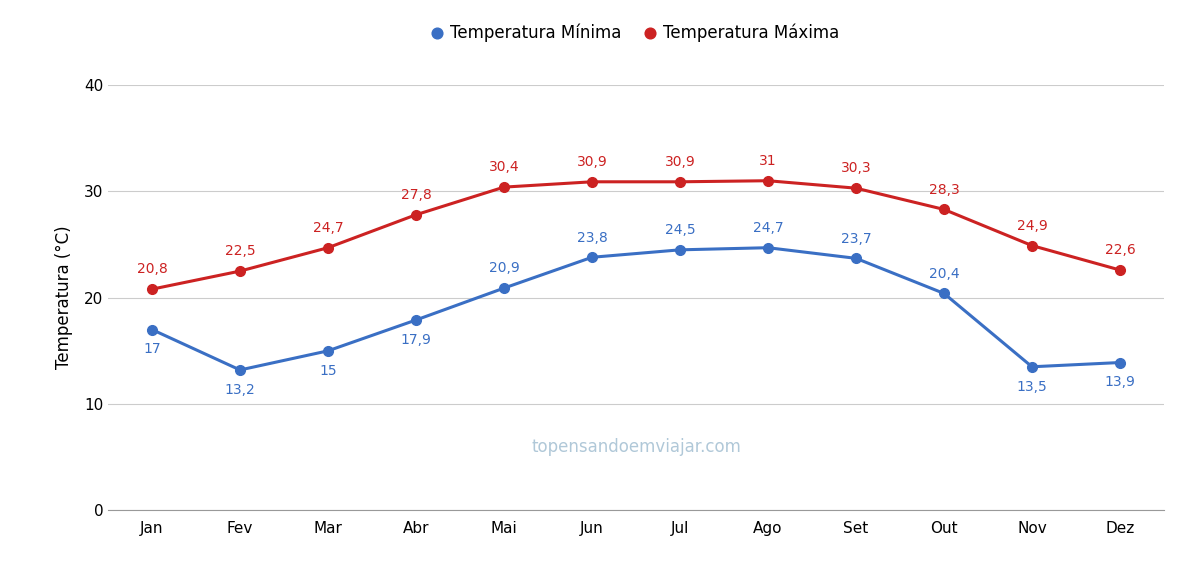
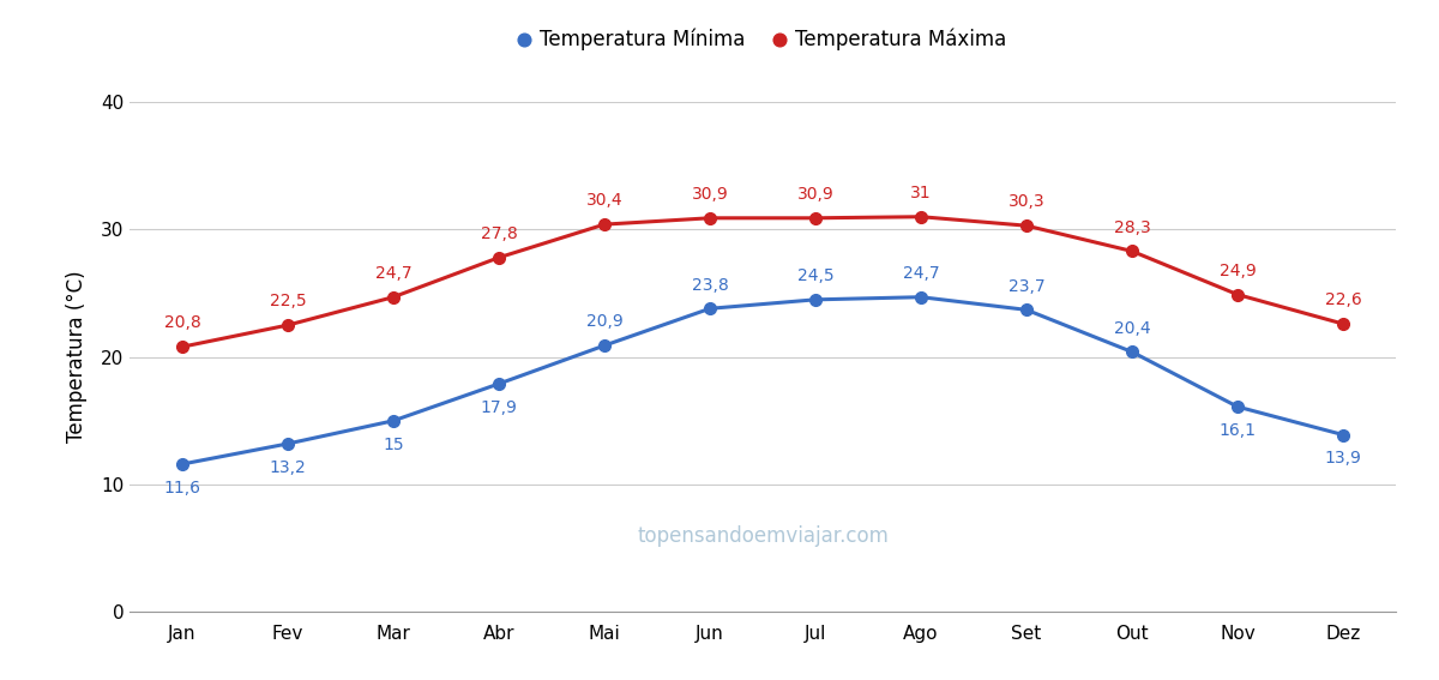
Temperatura Mínima/Jan: 17 -> 11,6
Temperatura Mínima/Nov: 13,5 -> 16,1
